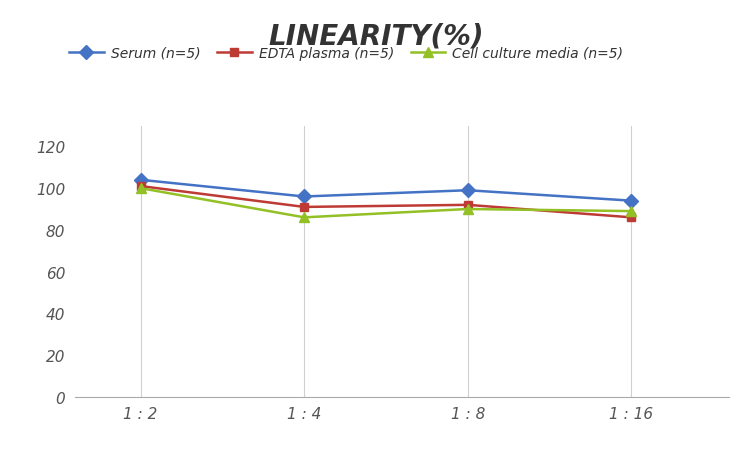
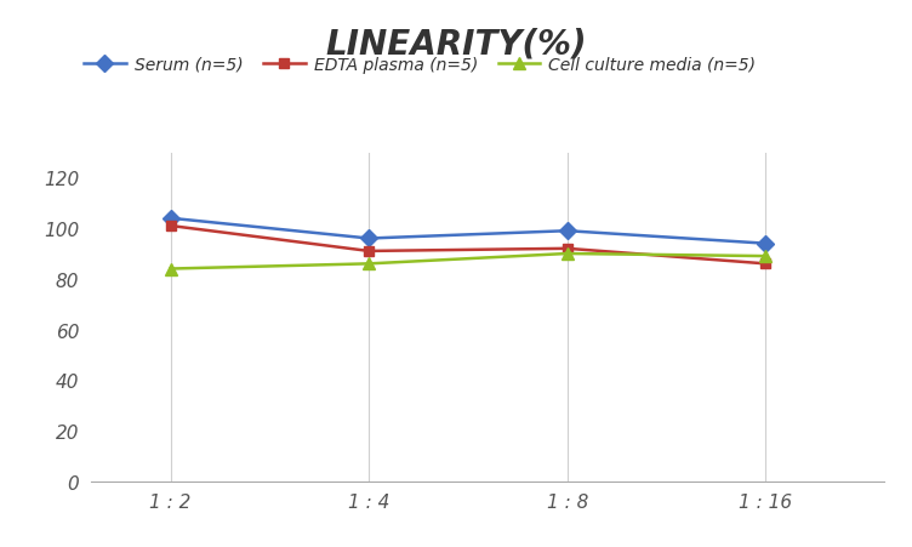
Cell culture media (n=5)/1 : 2: 100 -> 84
